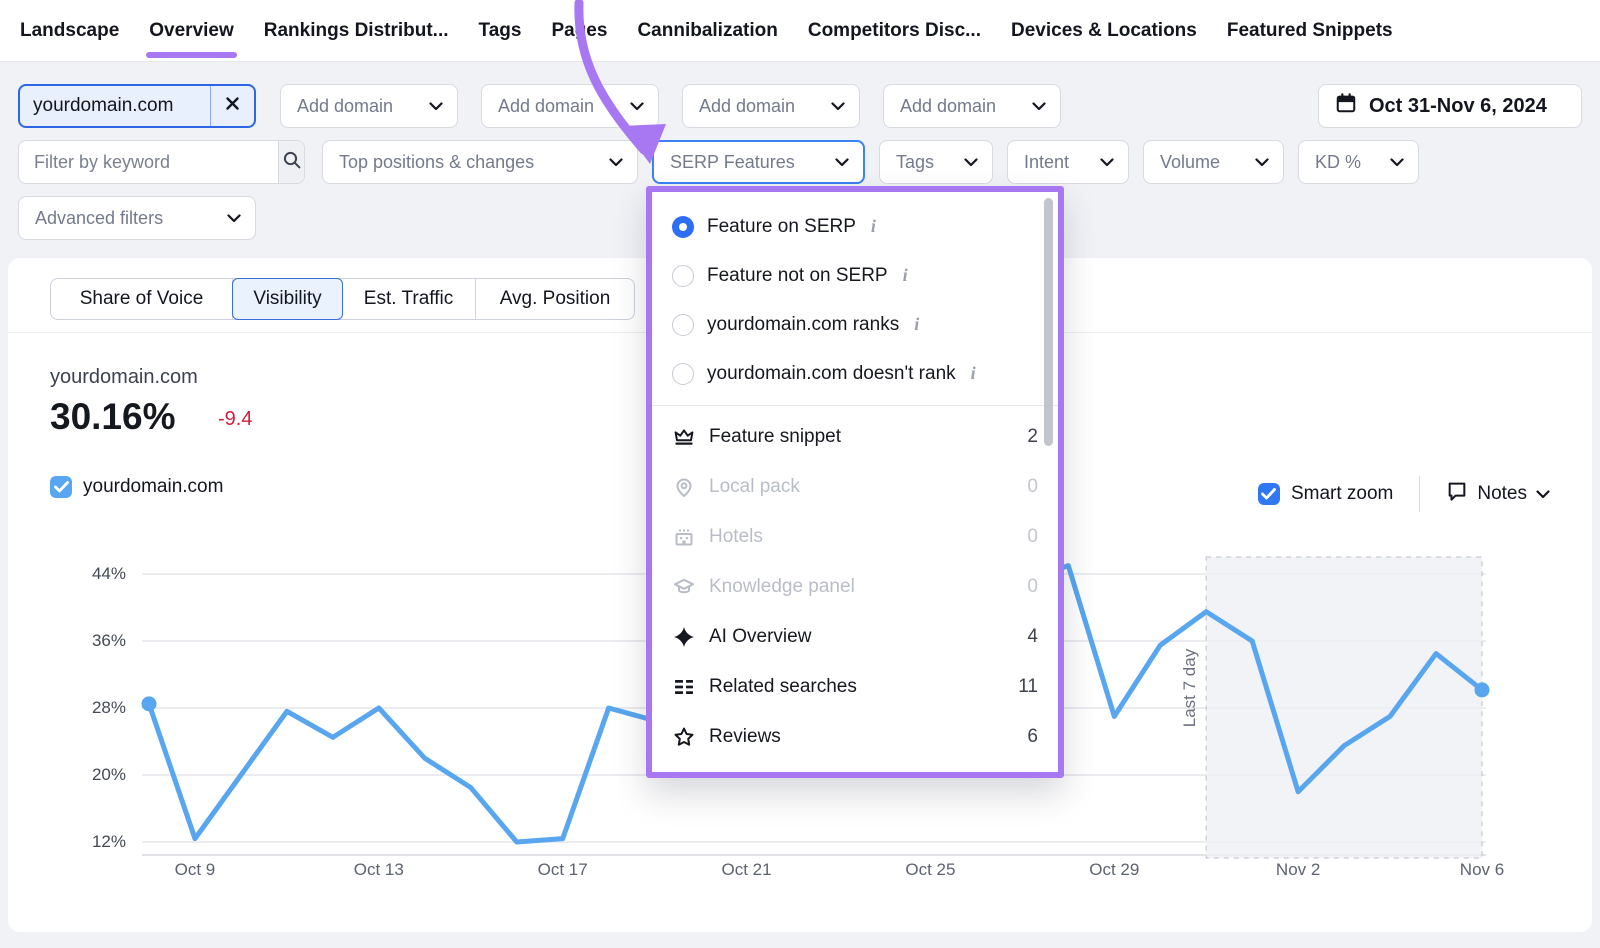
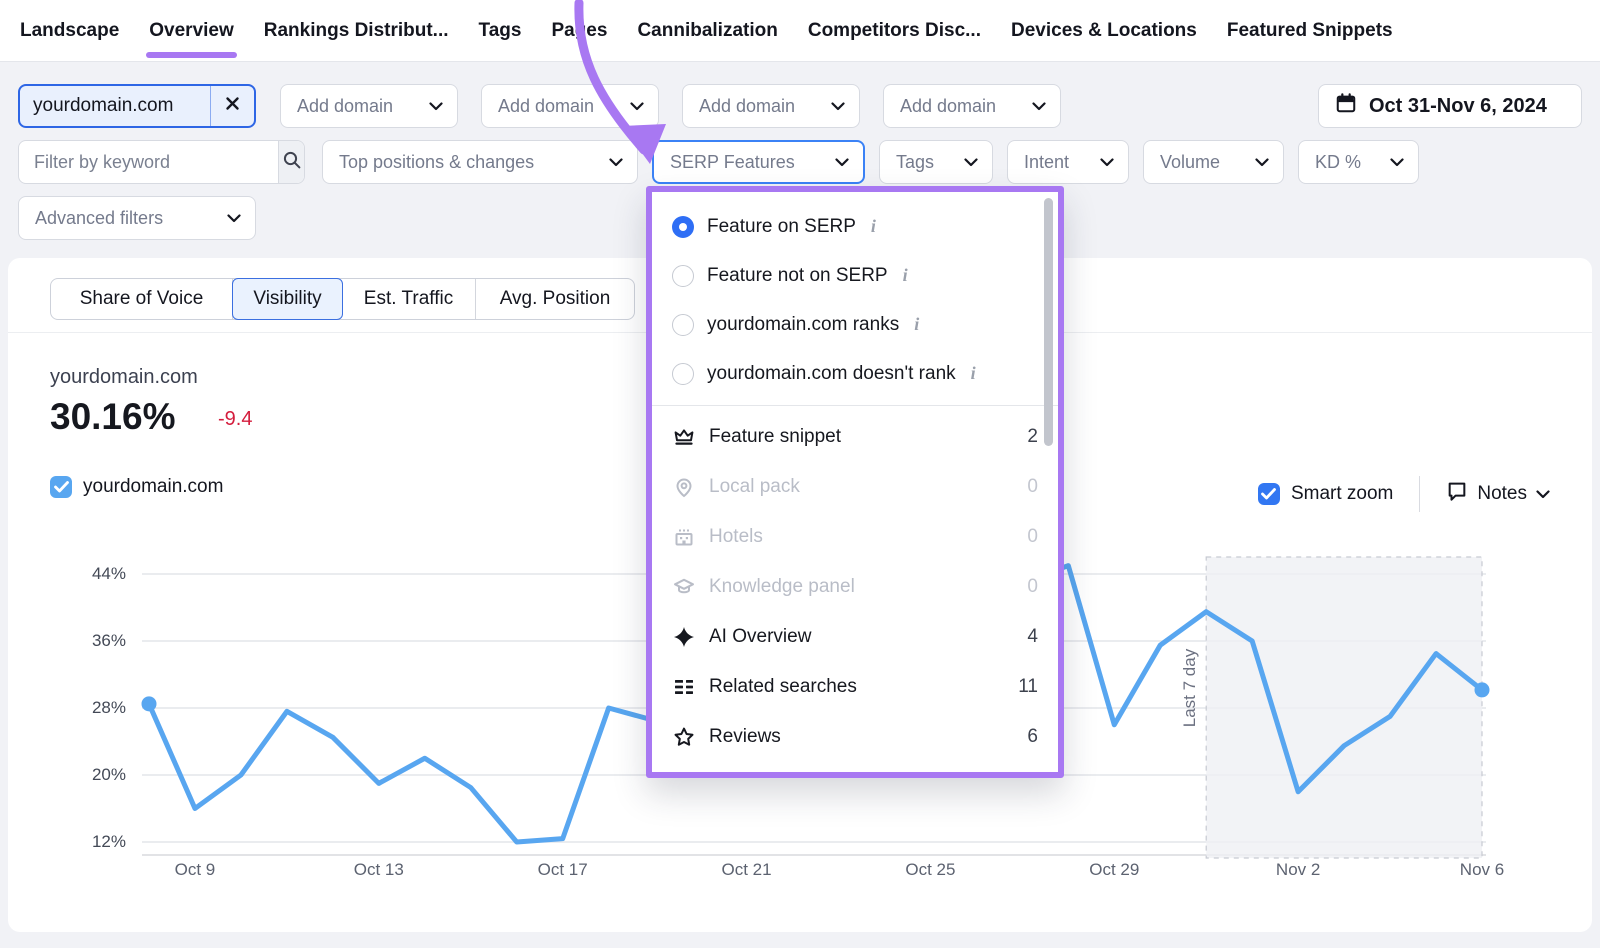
Oct 9: 12% -> 16%
Oct 13: 28% -> 19%
Oct 29: 27% -> 26%
